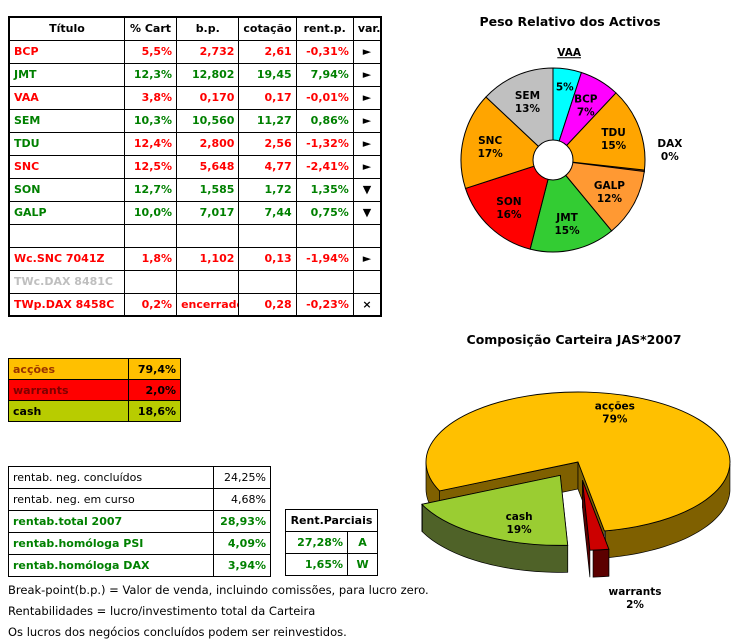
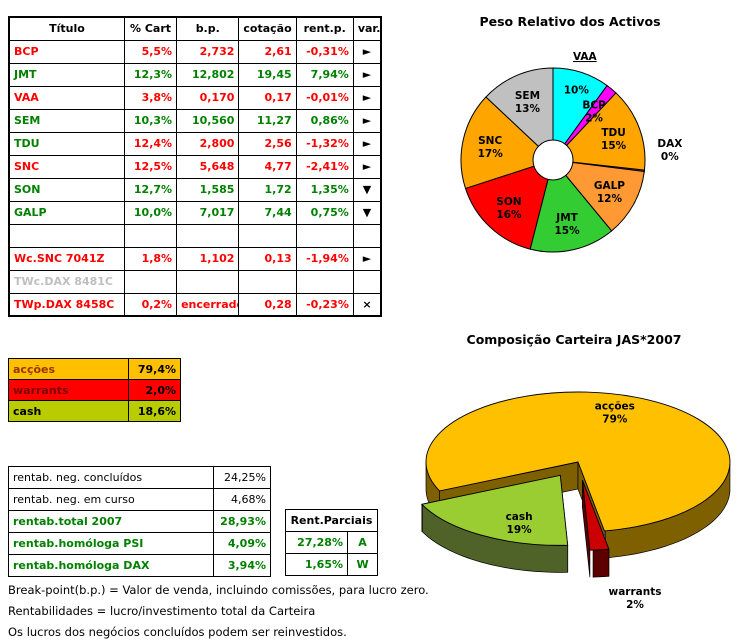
Peso Relativo dos Activos/VAA: 5% -> 10%
Peso Relativo dos Activos/BCP: 7% -> 2%
